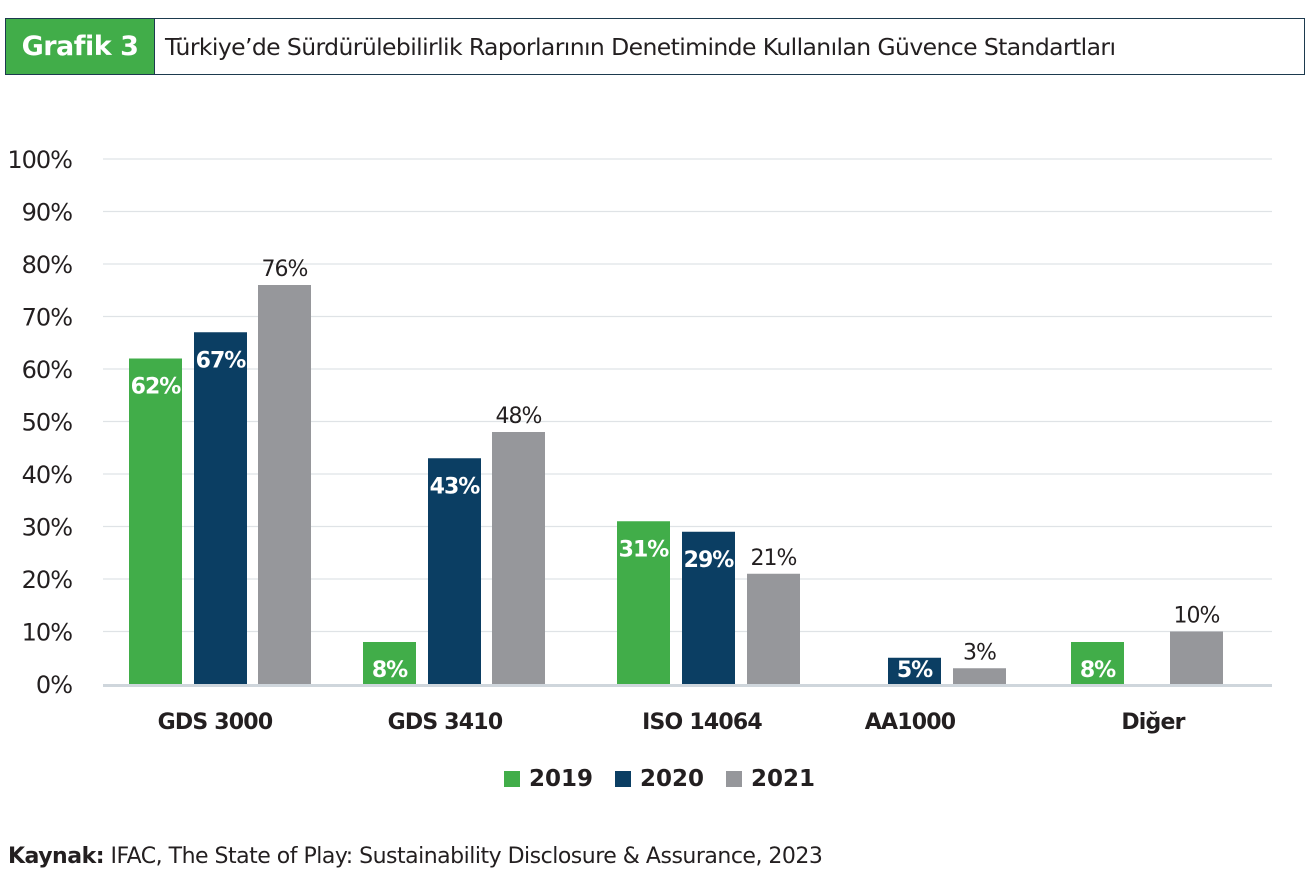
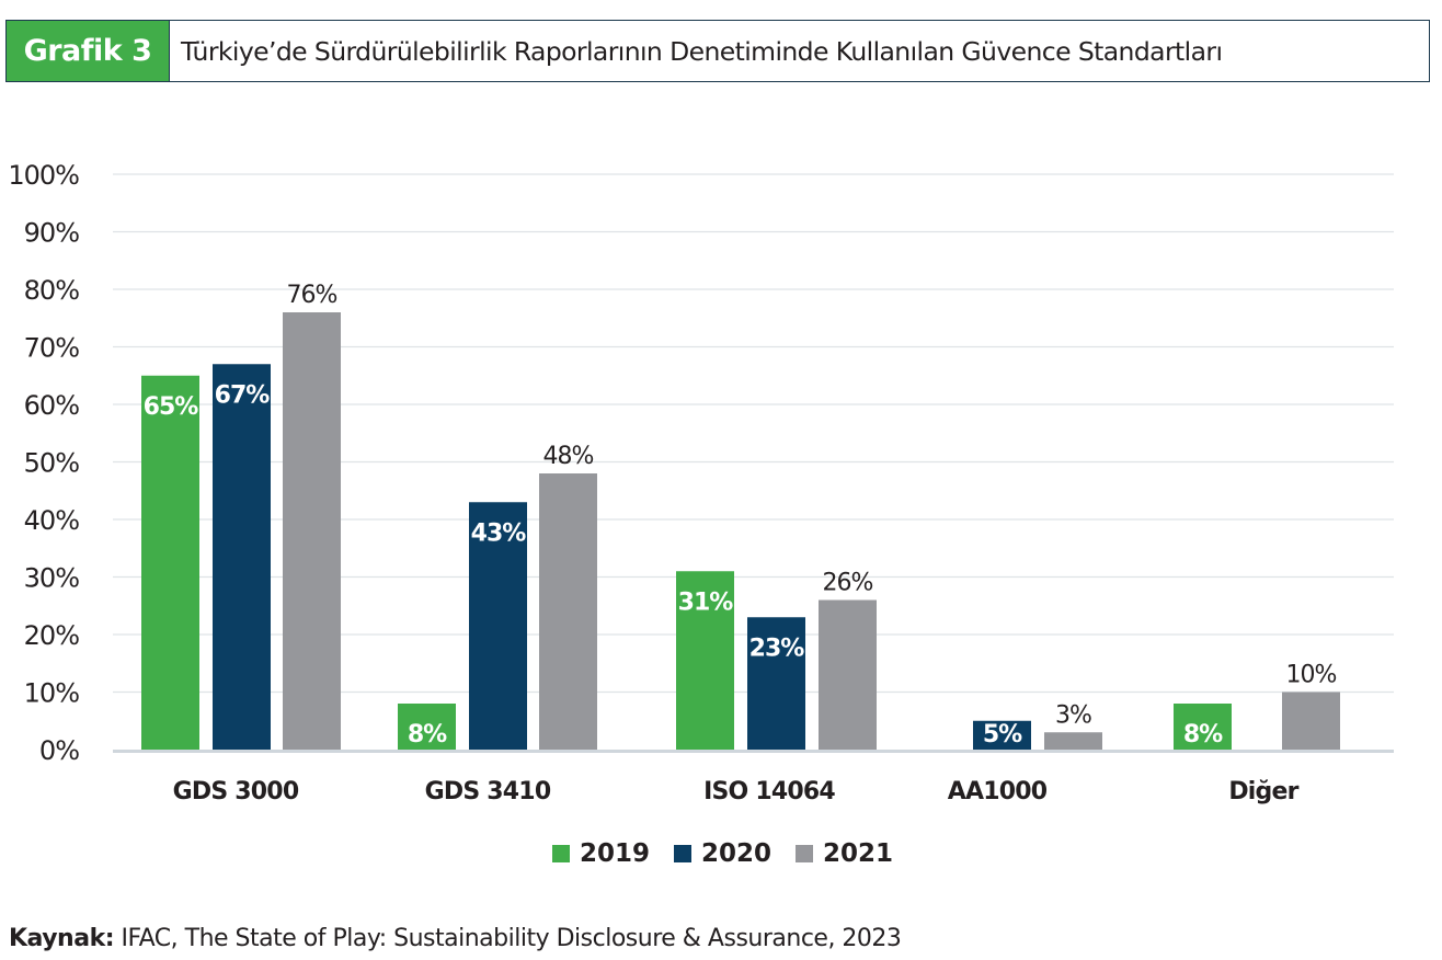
2019/GDS 3000: 62% -> 65%
2020/ISO 14064: 29% -> 23%
2021/ISO 14064: 21% -> 26%
